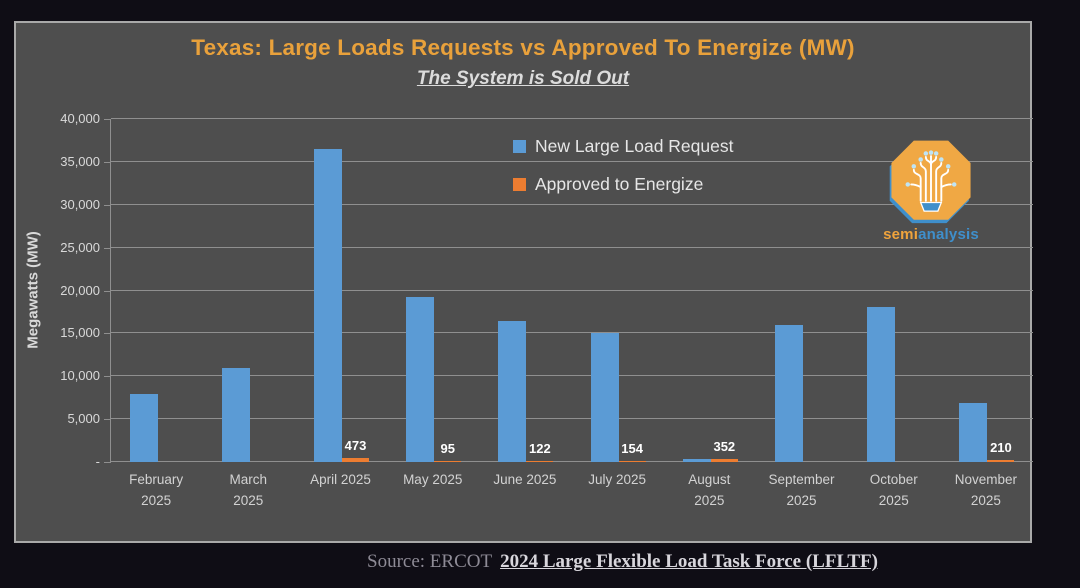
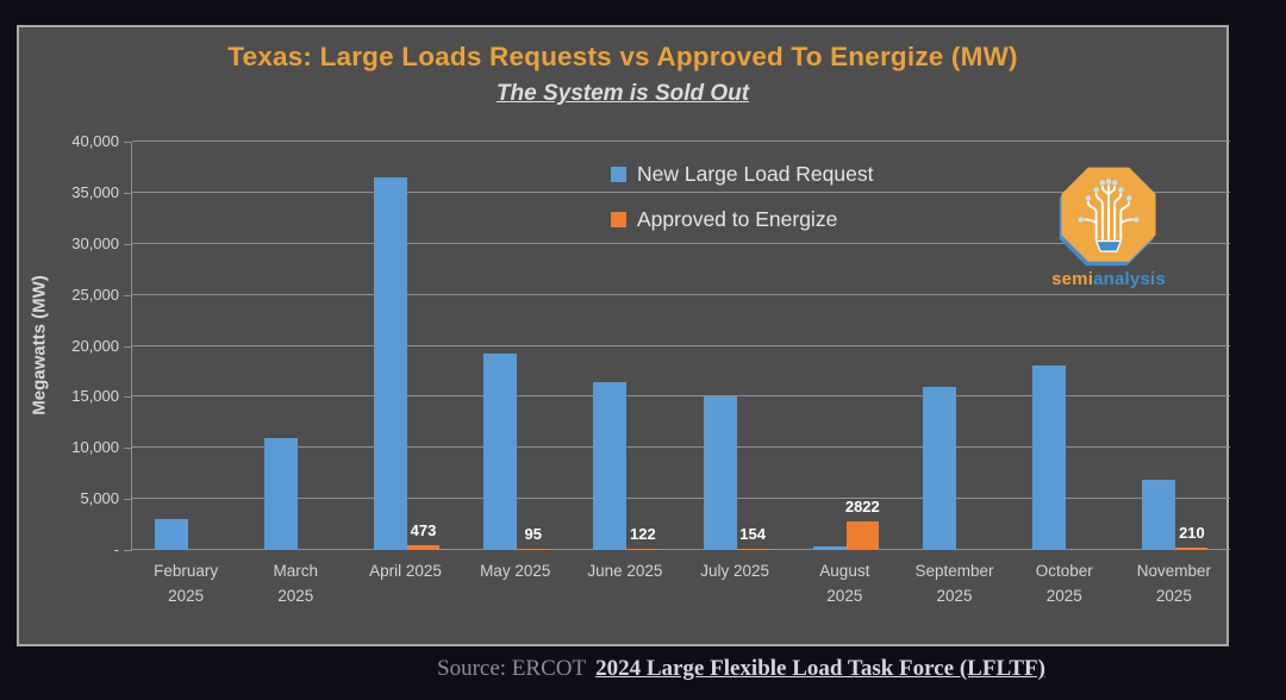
New Large Load Request/February 2025: 8000 -> 3000
Approved to Energize/August 2025: 352 -> 2822
